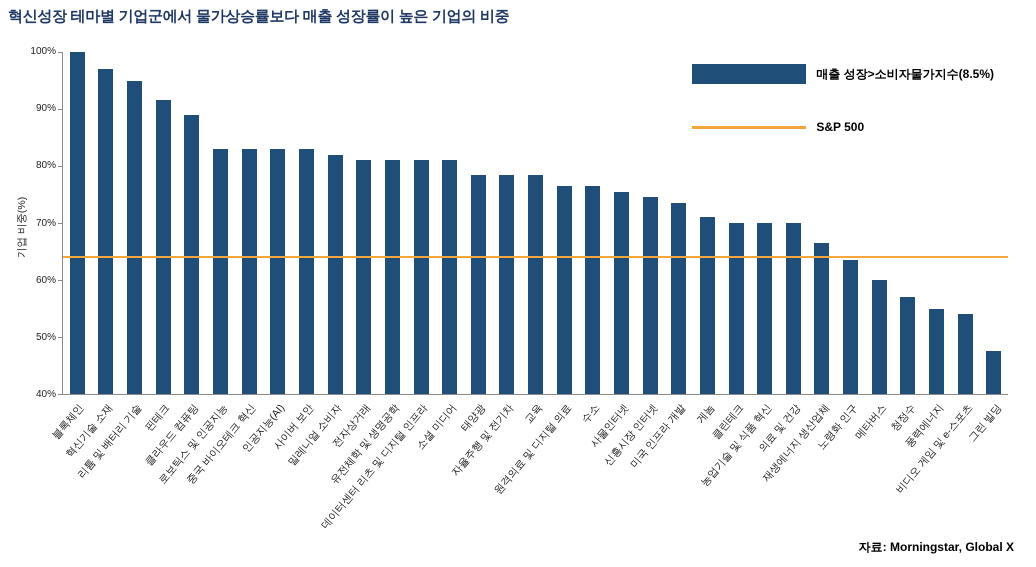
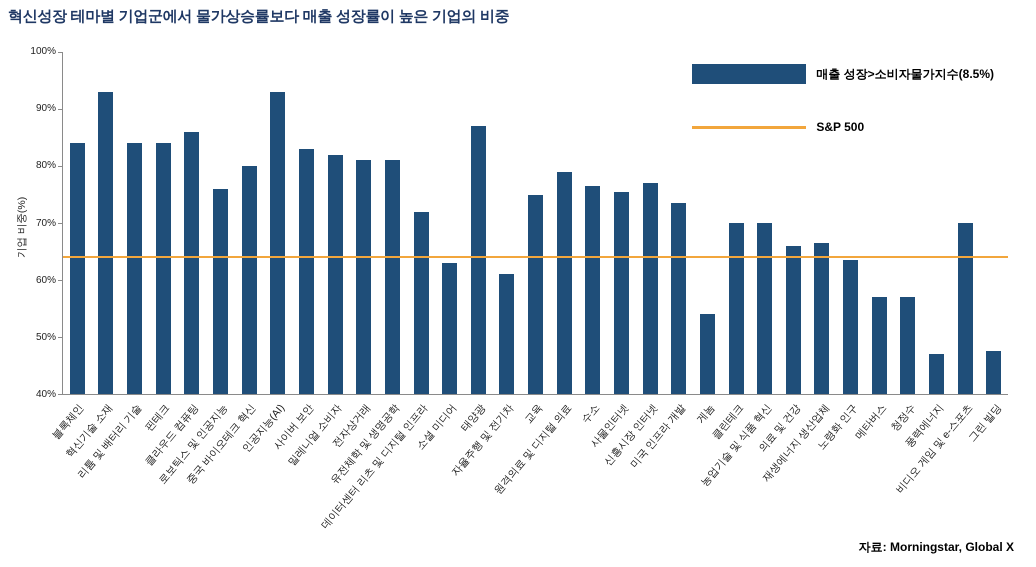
블록체인: 100% -> 84%
혁신기술 소재: 97% -> 93%
리튬 및 배터리 기술: 95% -> 84%
핀테크: 92% -> 84%
클라우드 컴퓨팅: 89% -> 86%
로보틱스 및 인공지능: 83% -> 76%
중국 바이오테크 혁신: 83% -> 80%
인공지능(AI): 83% -> 93%
데이터센터 리츠 및 디지털 인프라: 81% -> 72%
소셜 미디어: 81% -> 63%
태양광: 78% -> 87%
자율주행 및 전기차: 78% -> 61%
교육: 78% -> 75%
원격의료 및 디지털 의료: 76% -> 79%
신흥시장 인터넷: 74% -> 77%
게놈: 71% -> 54%
의료 및 건강: 70% -> 66%
메타버스: 60% -> 57%
풍력에너지: 55% -> 47%
비디오 게임 및 e-스포츠: 54% -> 70%
